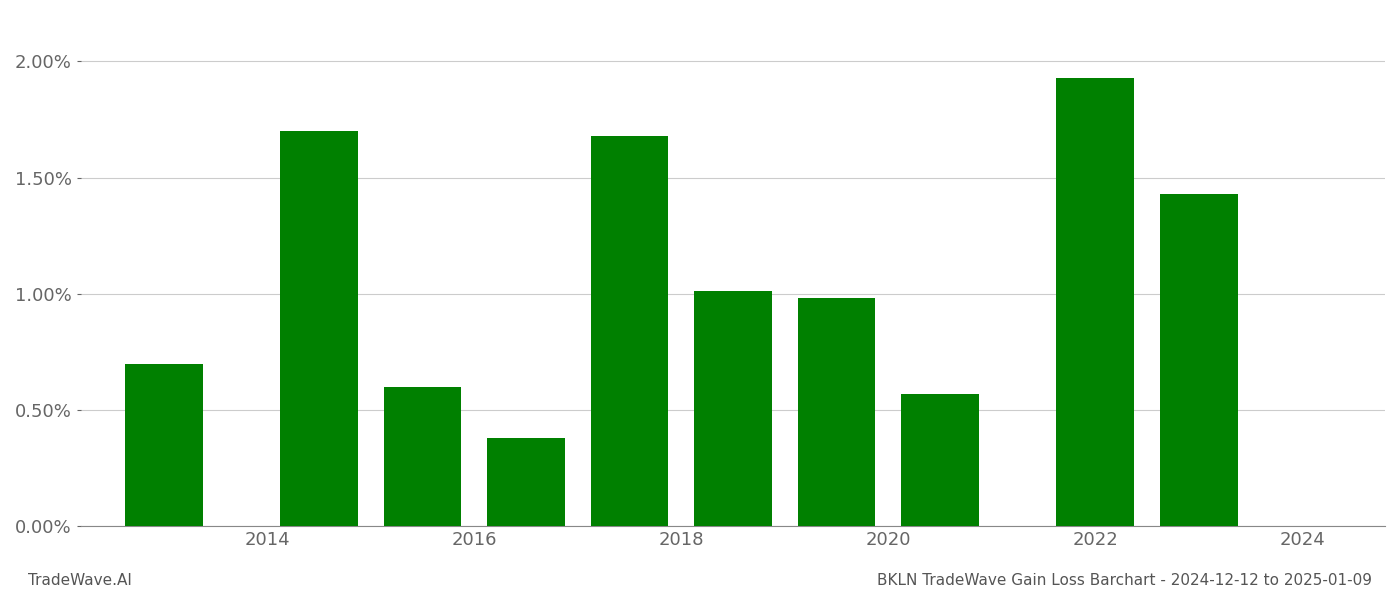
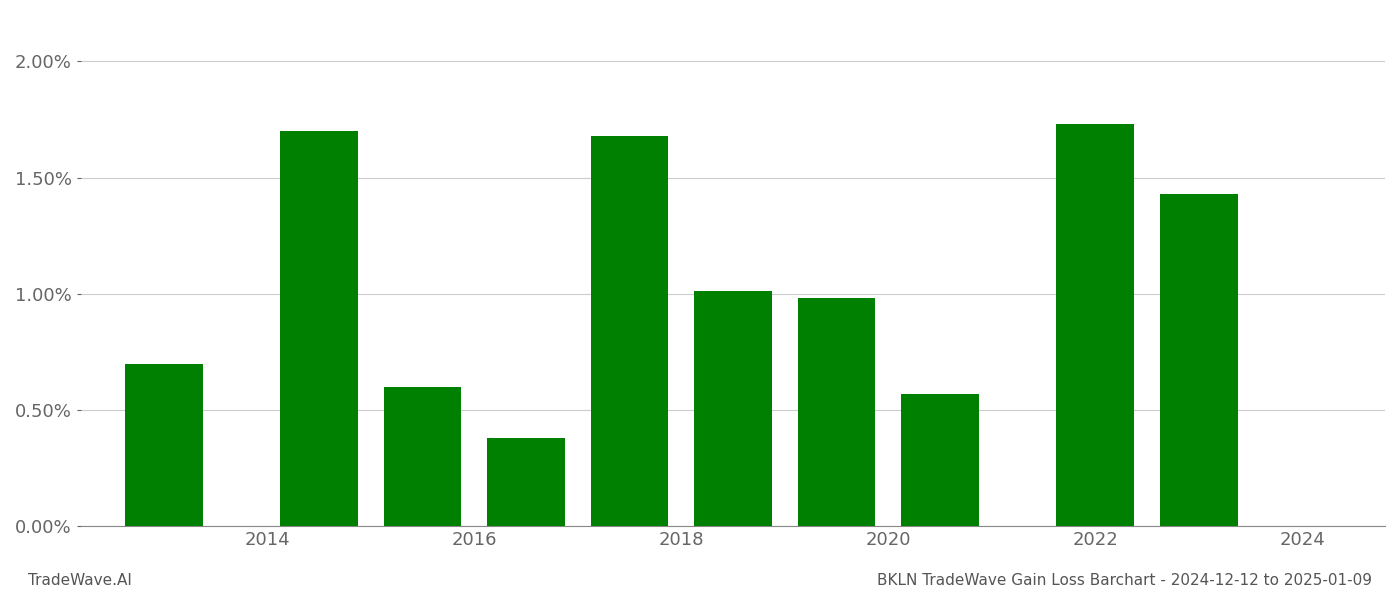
2022: 1.93% -> 1.73%
